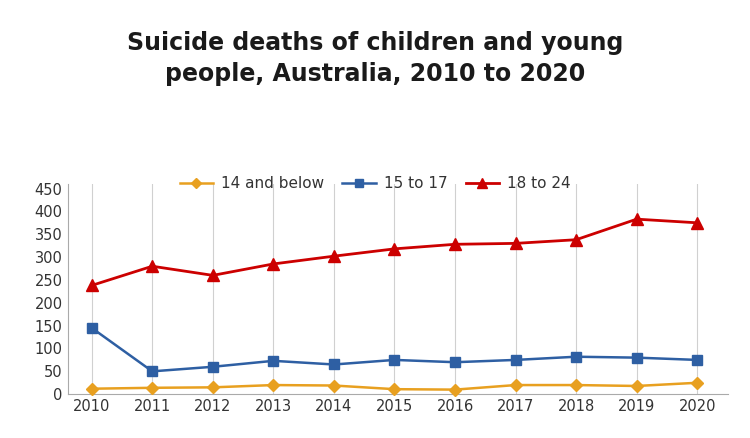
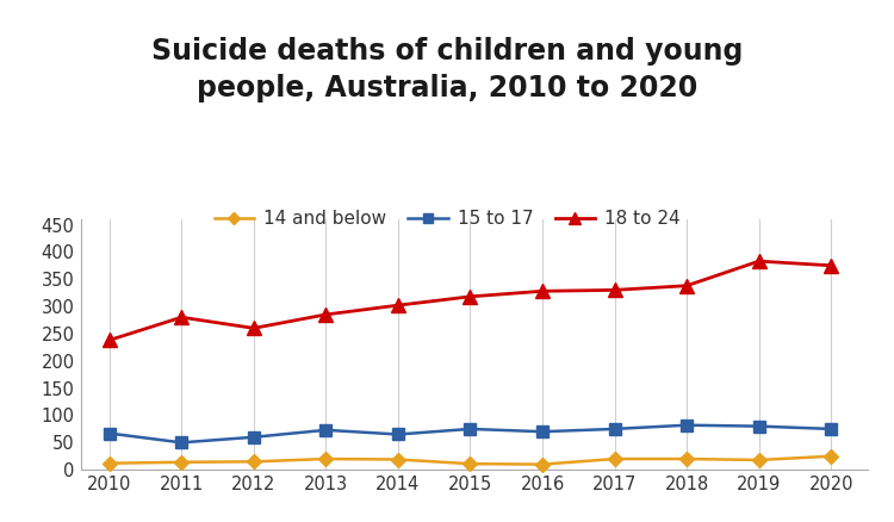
15 to 17/2010: 145 -> 67
